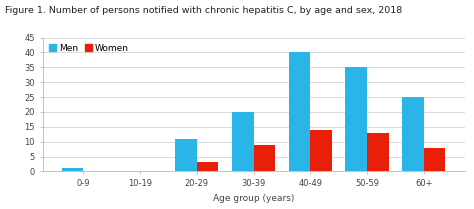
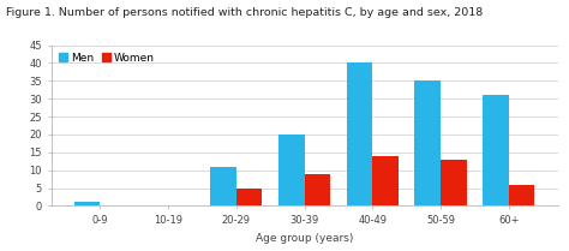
Women/20-29: 3 -> 5
Men/60+: 25 -> 31
Women/60+: 8 -> 6
